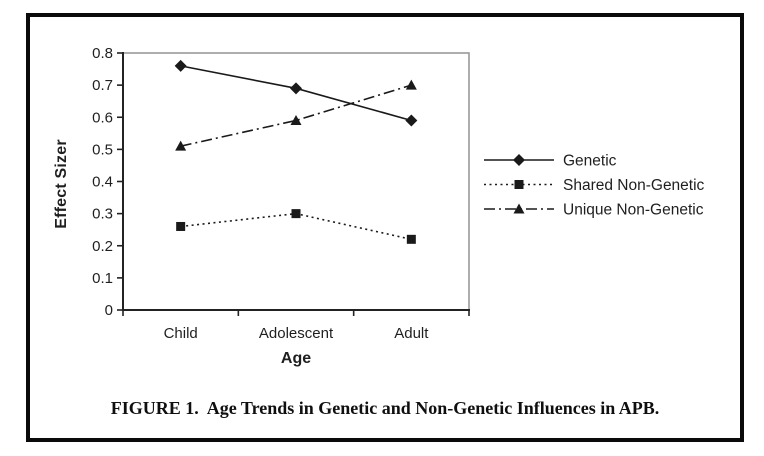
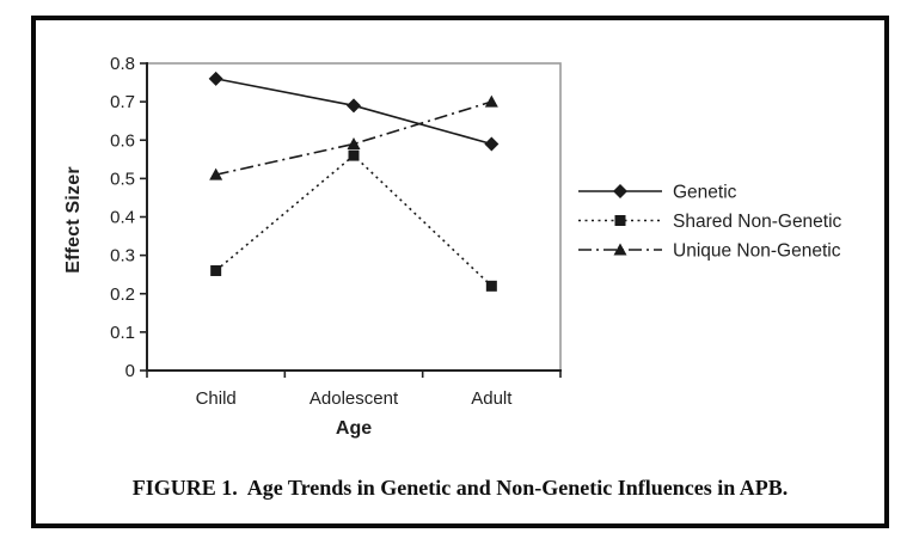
Shared Non-Genetic/Adolescent: 0.30 -> 0.56
